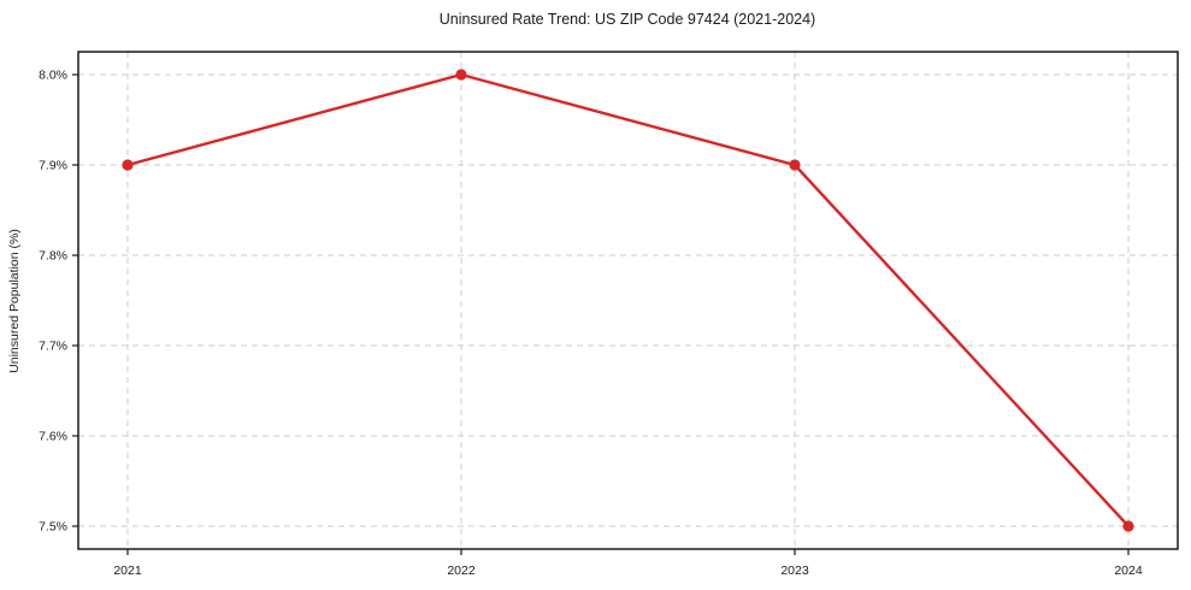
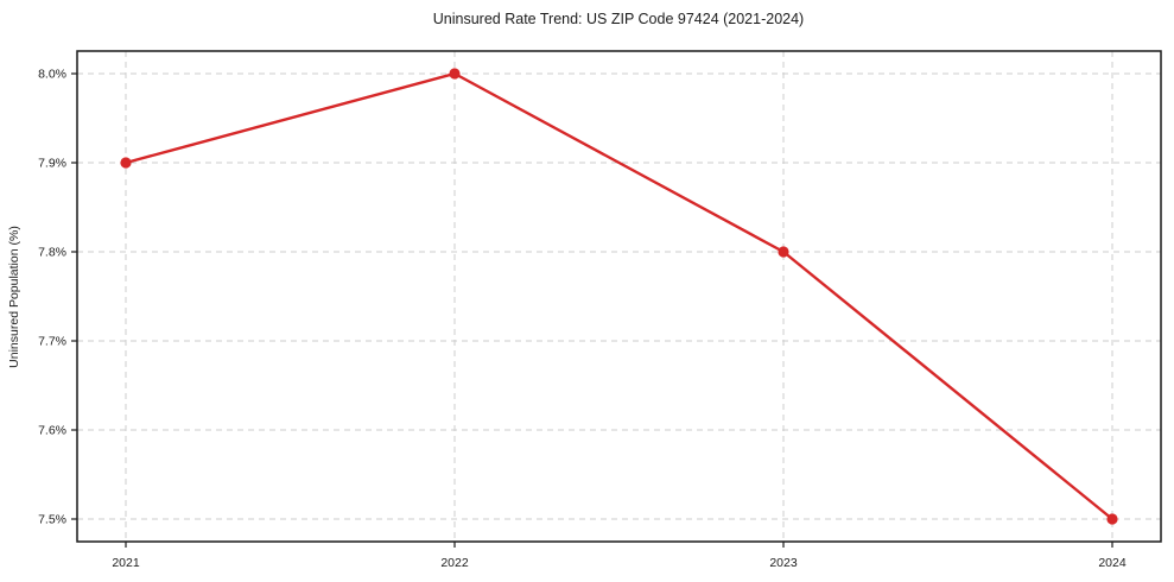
2023: 7.9% -> 7.8%
